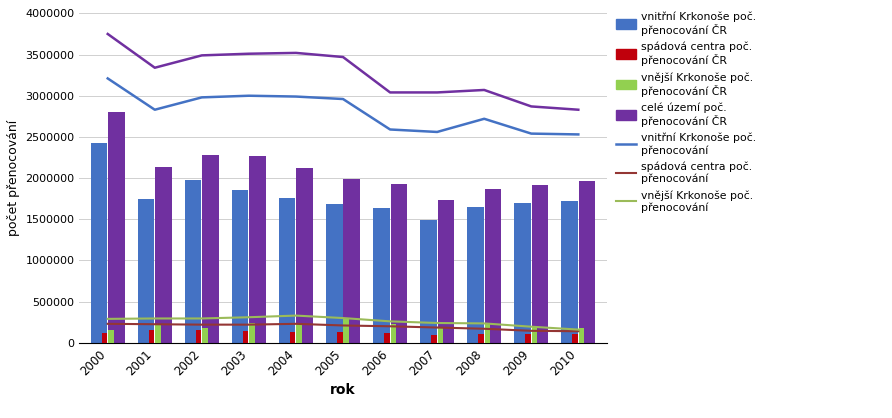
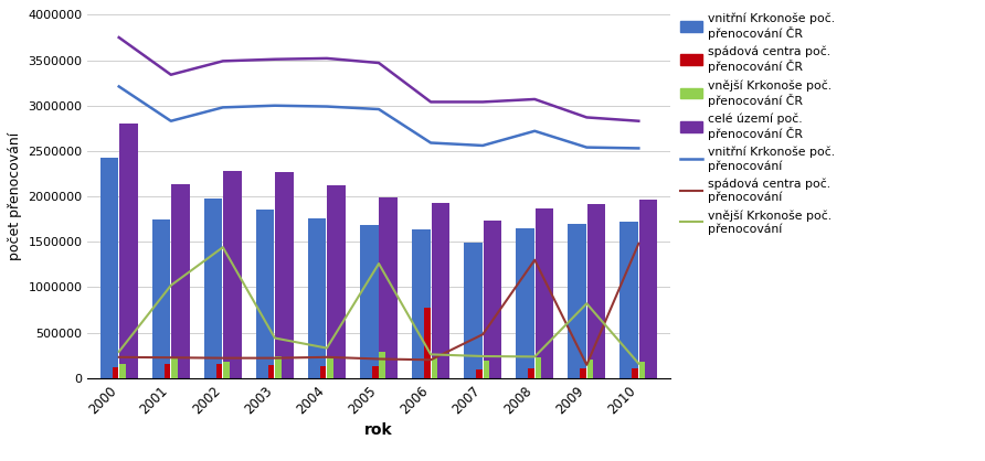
vnější Krkonoše poč. přenocování/2001: 300000 -> 1020000
vnější Krkonoše poč. přenocování/2002: 300000 -> 1440000
vnější Krkonoše poč. přenocování/2003: 310000 -> 440000
vnější Krkonoše poč. přenocování/2005: 300000 -> 1260000
spádová centra poč. přenocování ČR/2006: 120000 -> 780000
spádová centra poč. přenocování/2007: 180000 -> 480000
spádová centra poč. přenocování/2008: 170000 -> 1300000
vnější Krkonoše poč. přenocování/2009: 200000 -> 820000
spádová centra poč. přenocování/2010: 140000 -> 1480000
